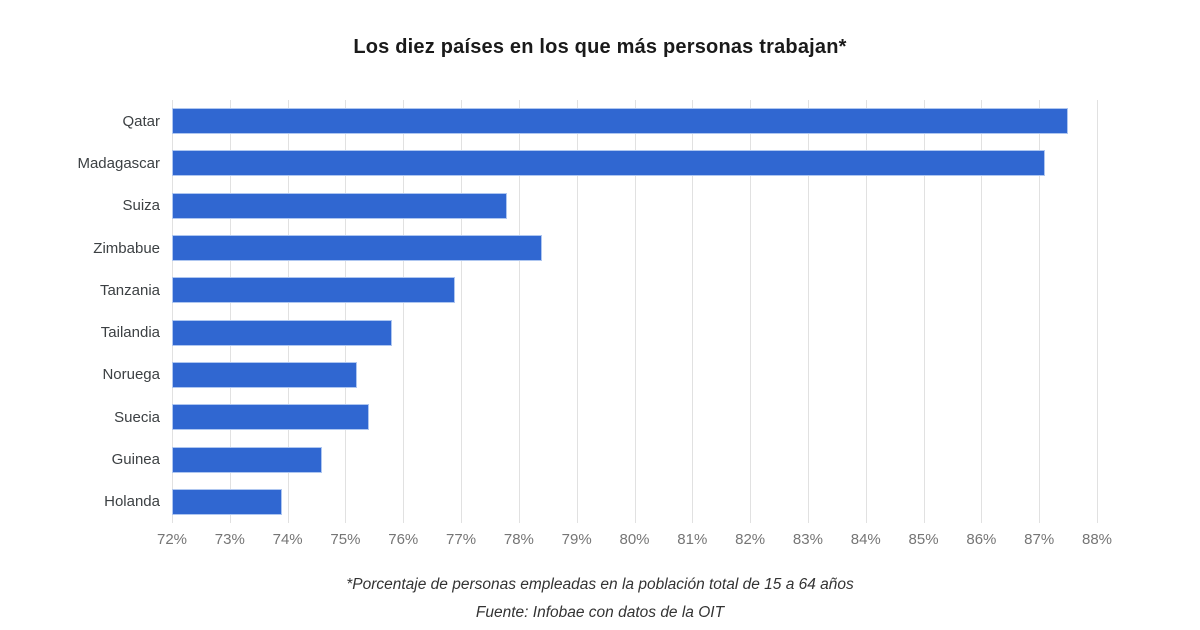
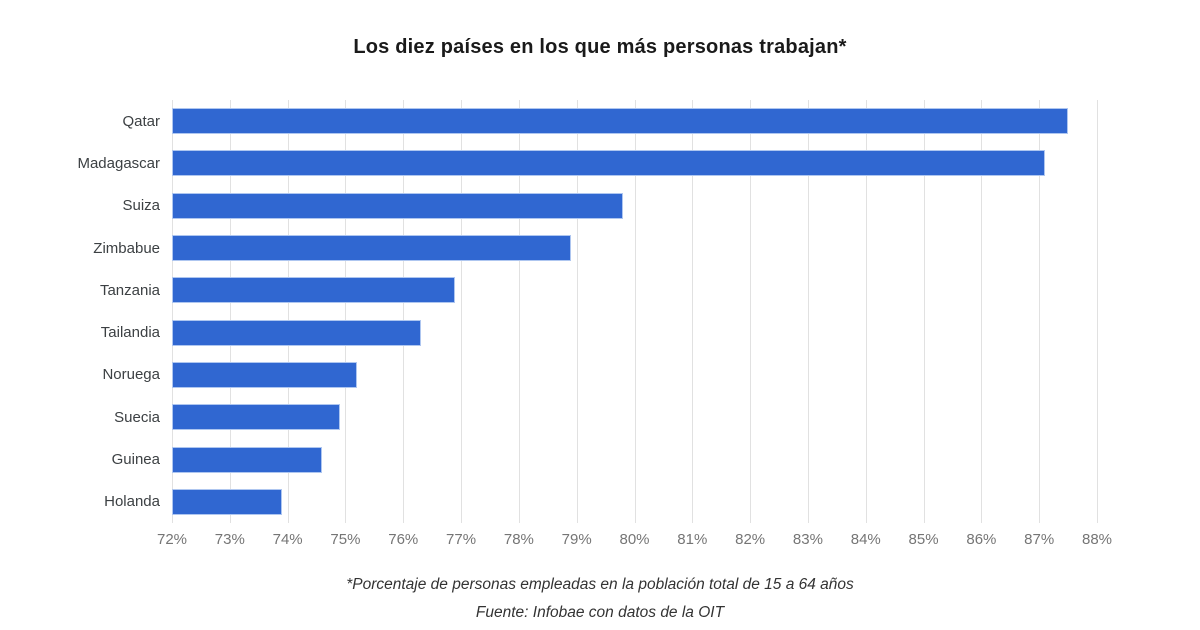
Suiza: 77.8% -> 79.8%
Zimbabue: 78.4% -> 78.9%
Tailandia: 75.8% -> 76.3%
Suecia: 75.4% -> 74.9%
